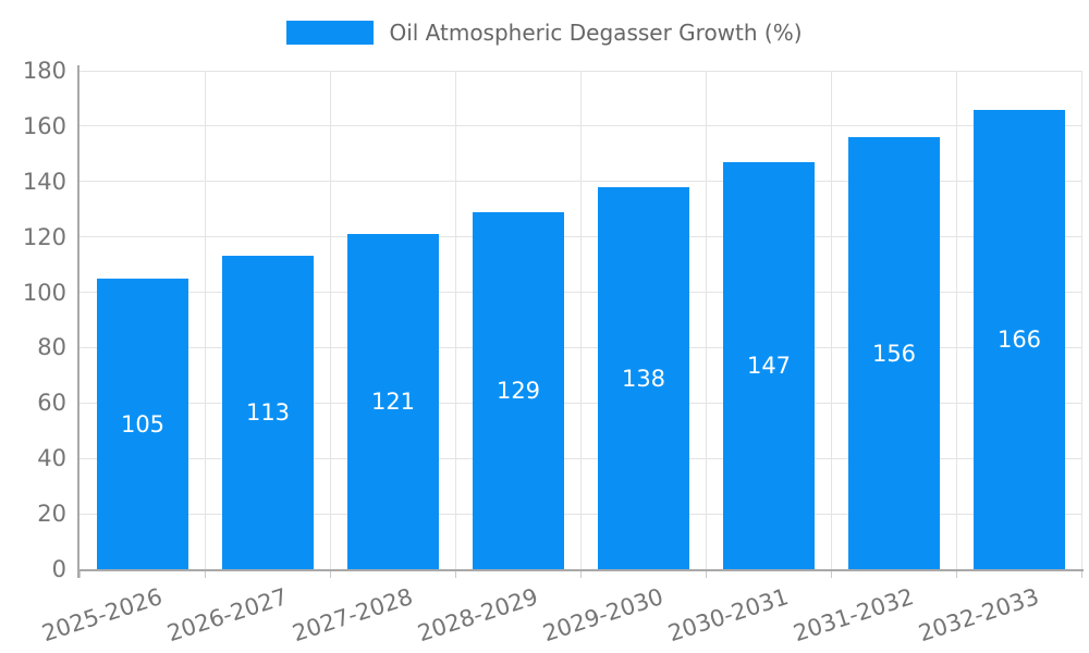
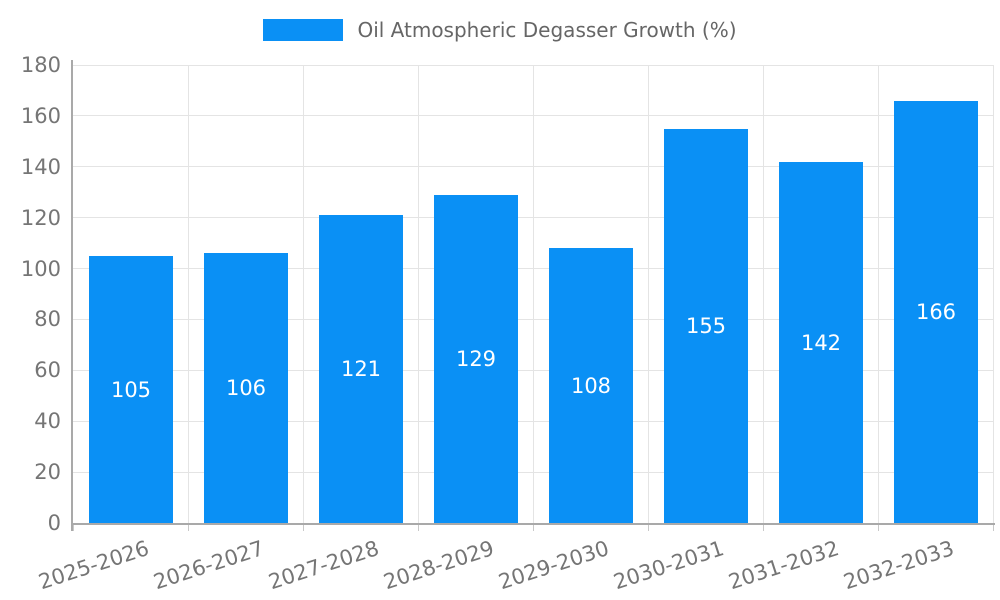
2026-2027: 113 -> 106
2029-2030: 138 -> 108
2030-2031: 147 -> 155
2031-2032: 156 -> 142
